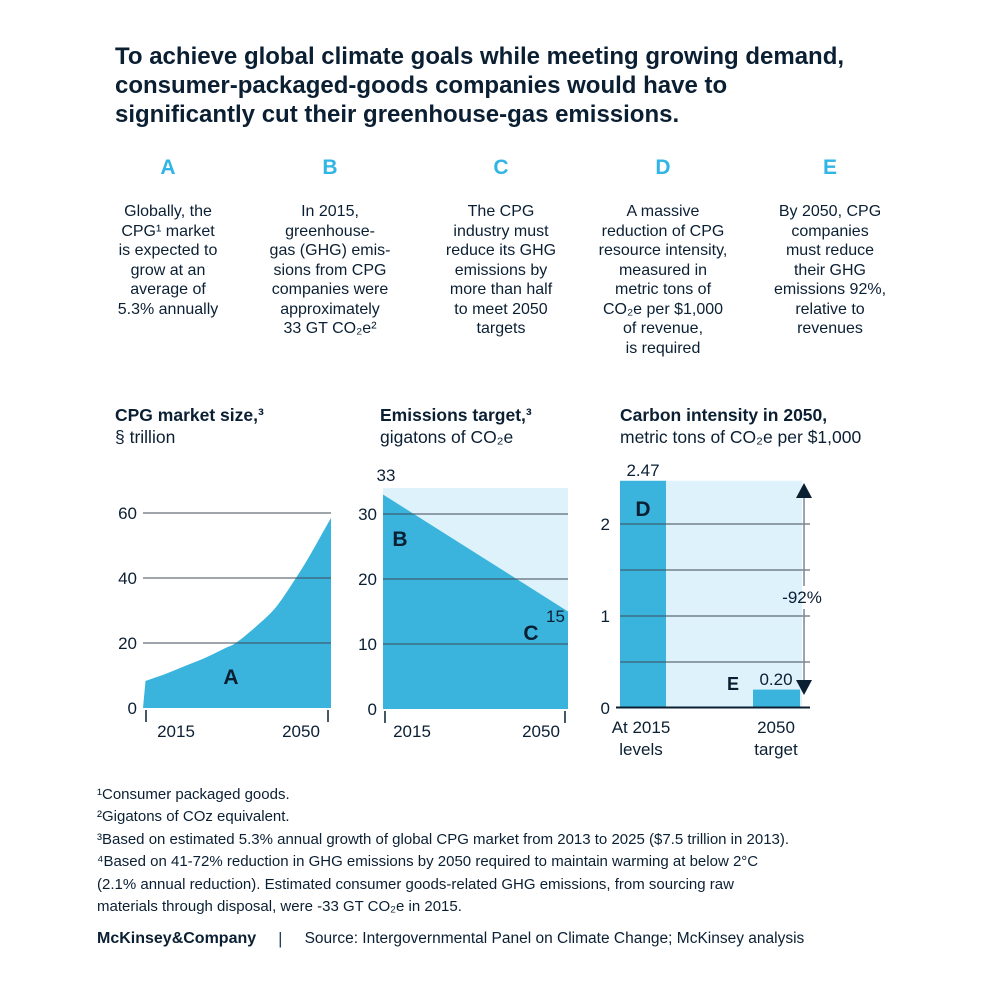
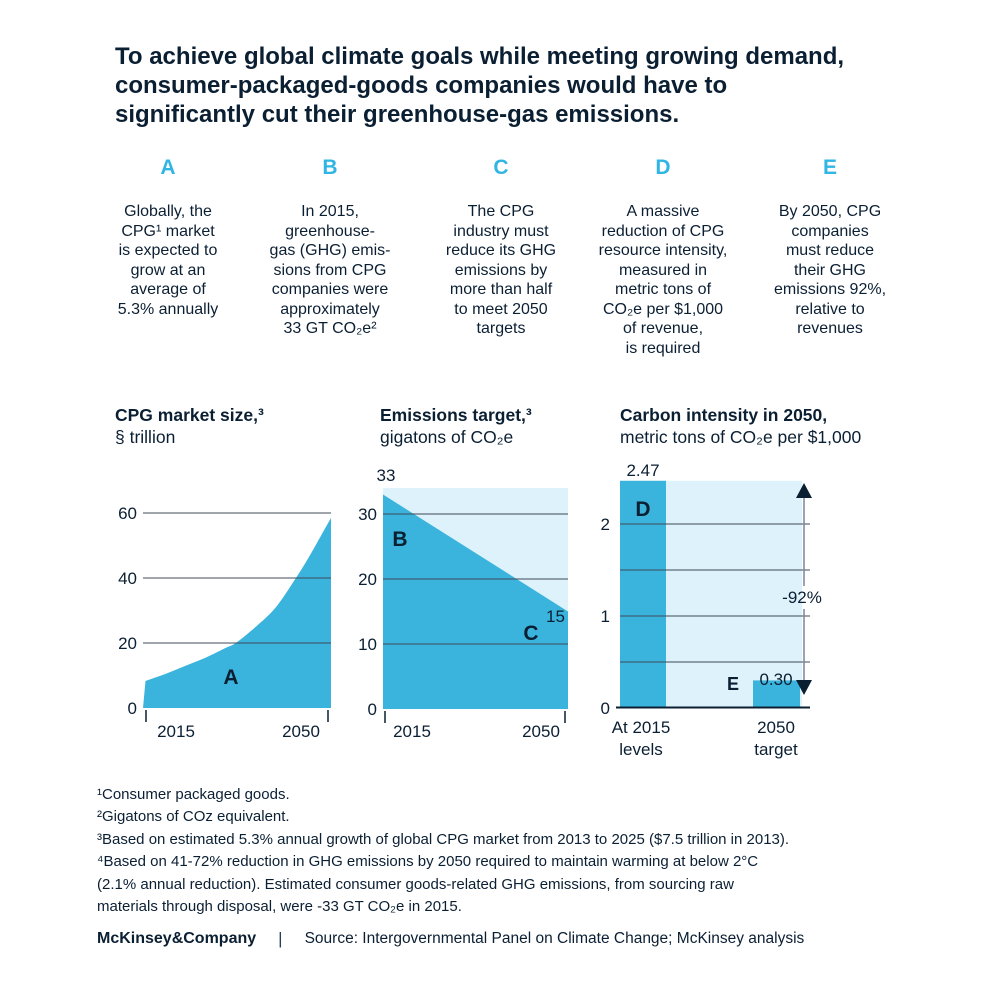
Carbon intensity in 2050,/2050 target: 0.20 -> 0.30
